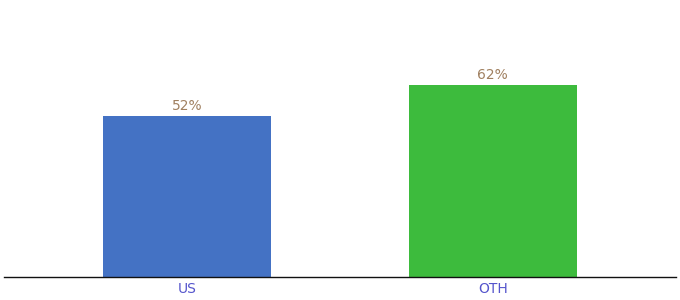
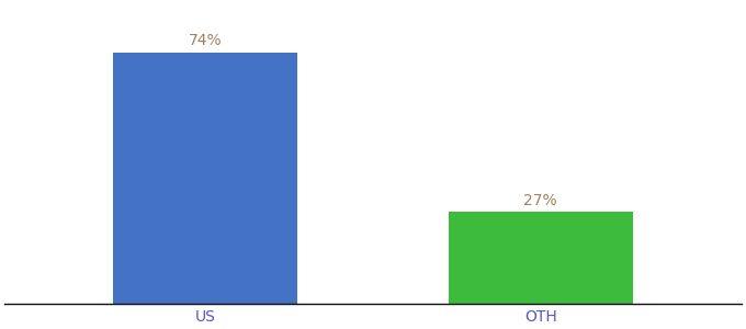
US: 52% -> 74%
OTH: 62% -> 27%
